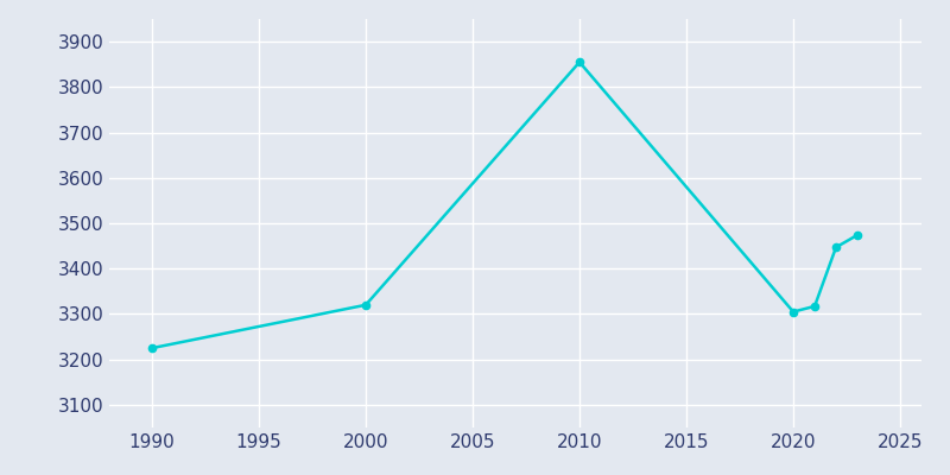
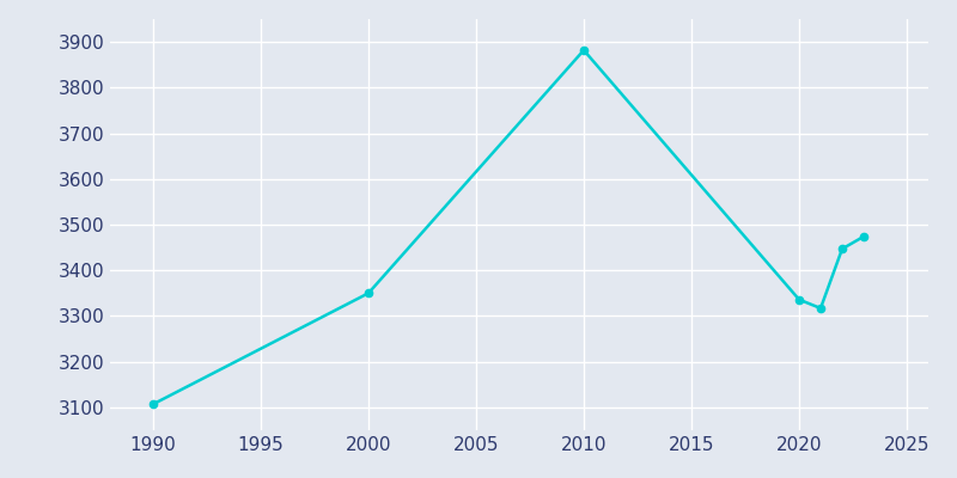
1990: 3225 -> 3107
2000: 3320 -> 3350
2010: 3855 -> 3882
2020: 3305 -> 3336
